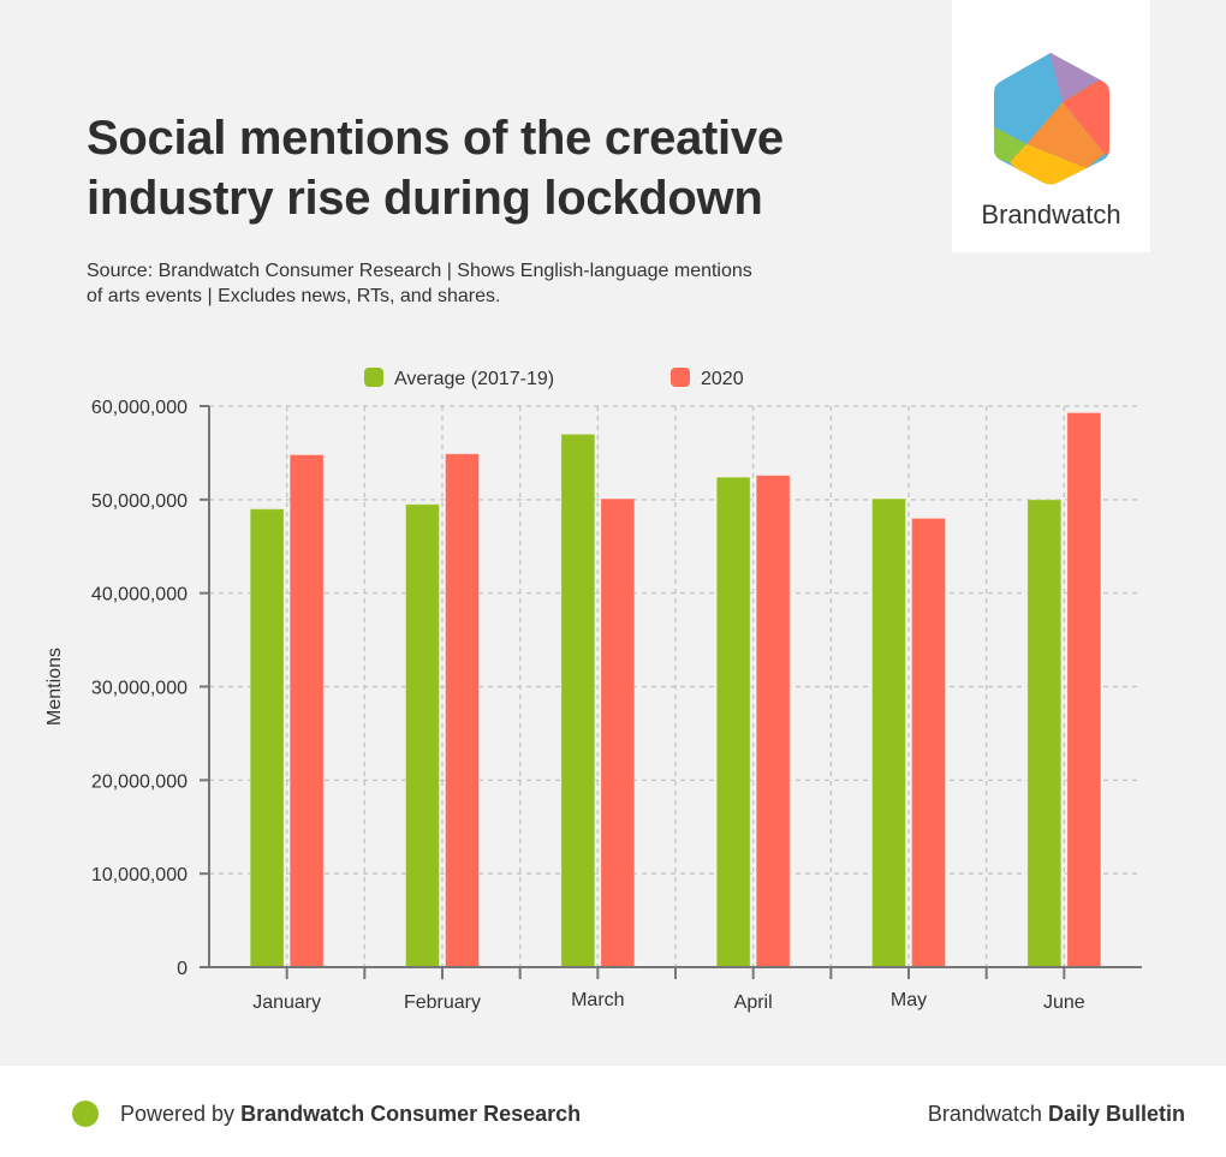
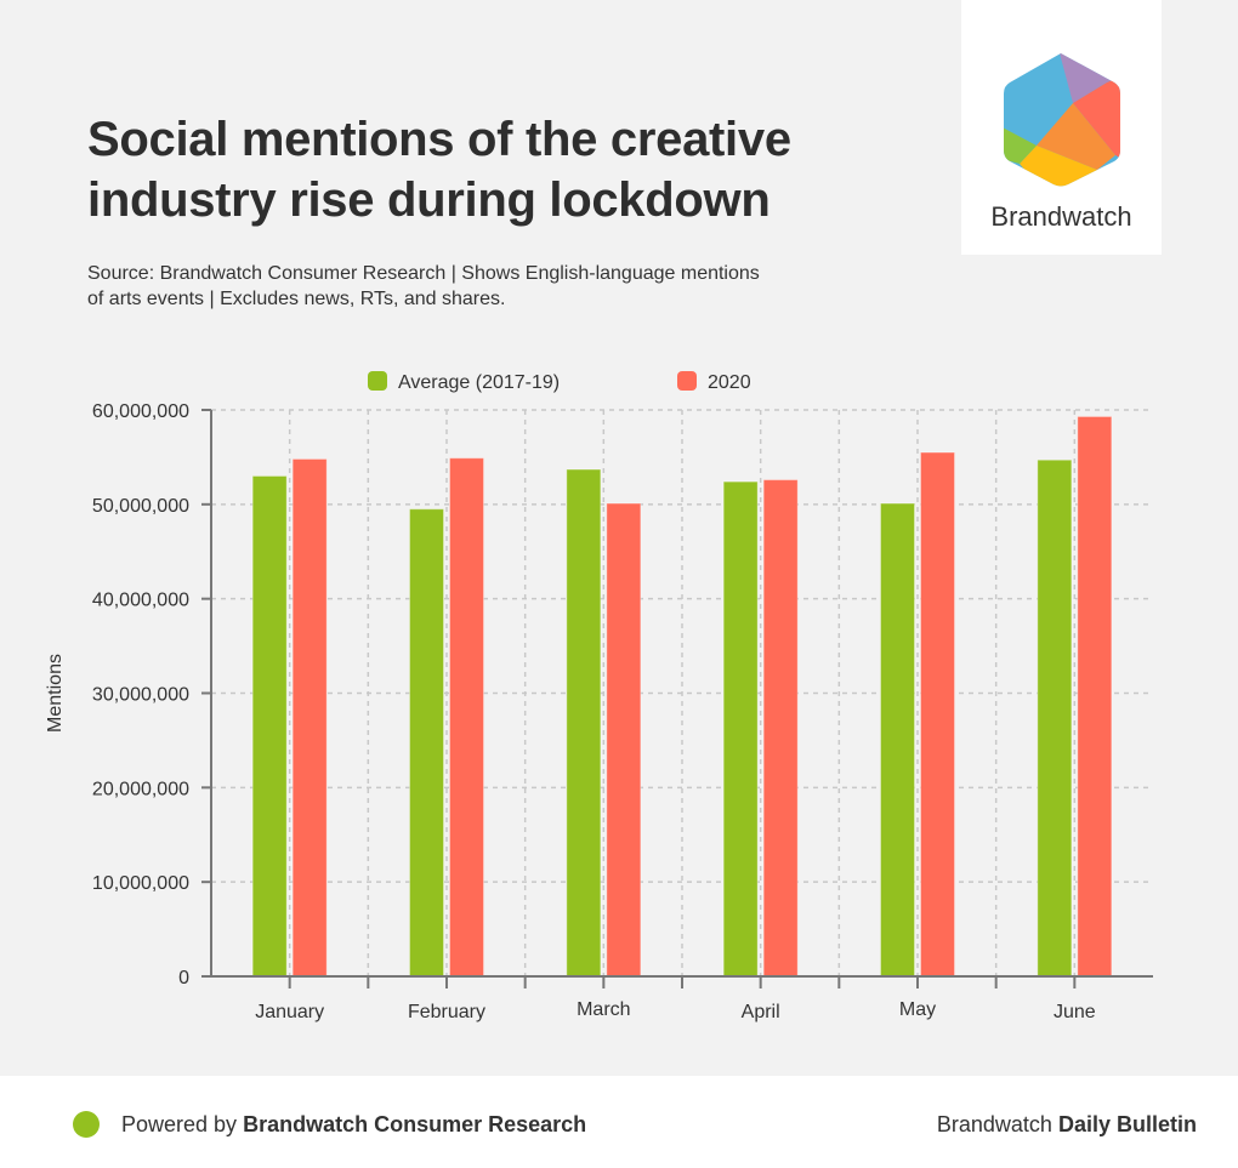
Average (2017-19)/January: 49000000 -> 53000000
Average (2017-19)/March: 57000000 -> 54000000
2020/May: 48000000 -> 56000000
Average (2017-19)/June: 50000000 -> 55000000
